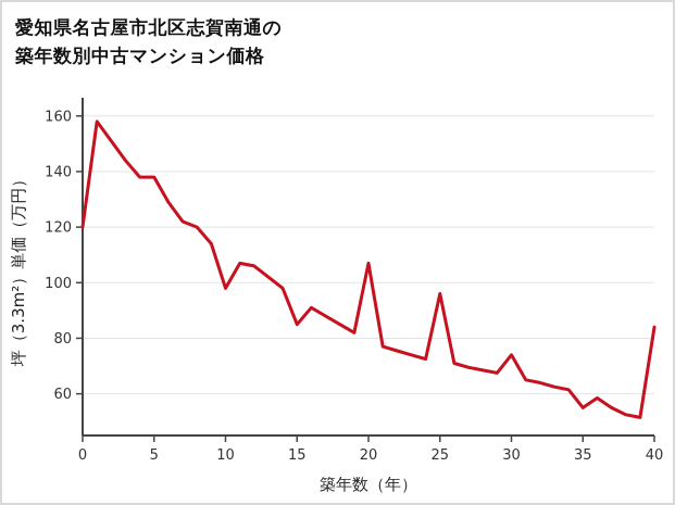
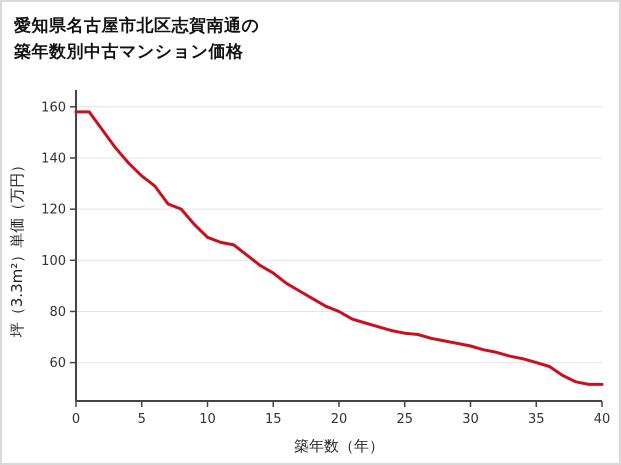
0: 120 -> 158
5: 138 -> 133
10: 98 -> 109
15: 85 -> 95
20: 107 -> 80
25: 96 -> 72
30: 74 -> 66
35: 55 -> 60
40: 84 -> 52
